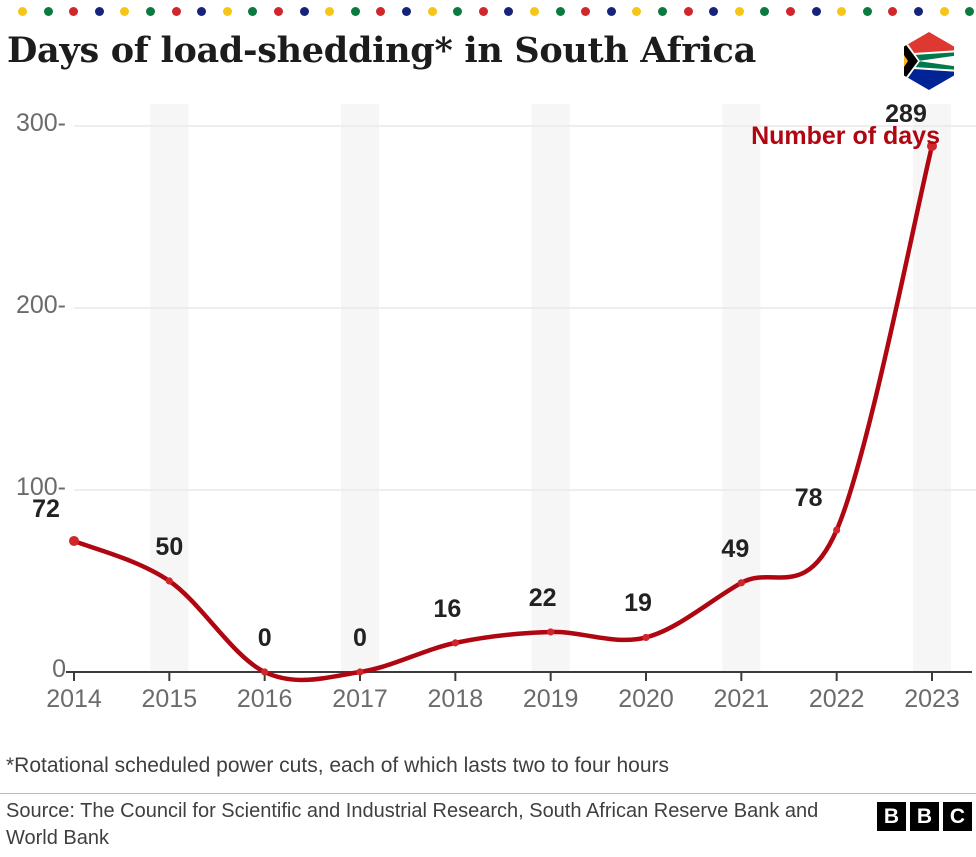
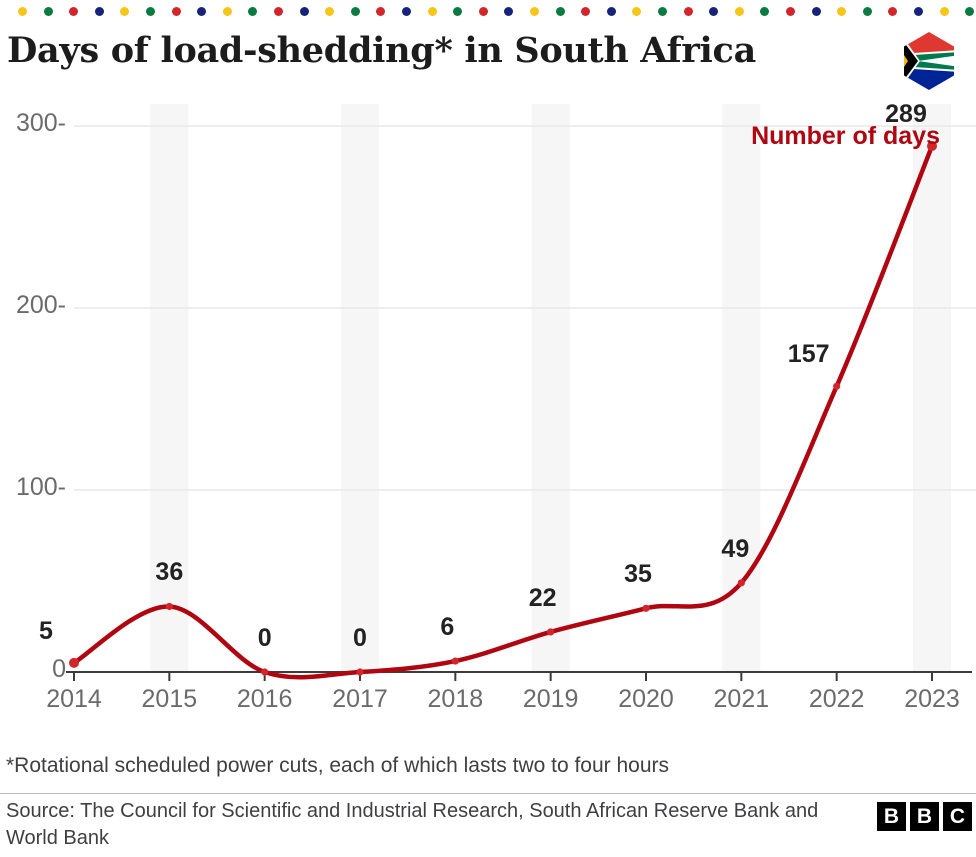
2014: 72 -> 5
2015: 50 -> 36
2018: 16 -> 6
2020: 19 -> 35
2022: 78 -> 157
